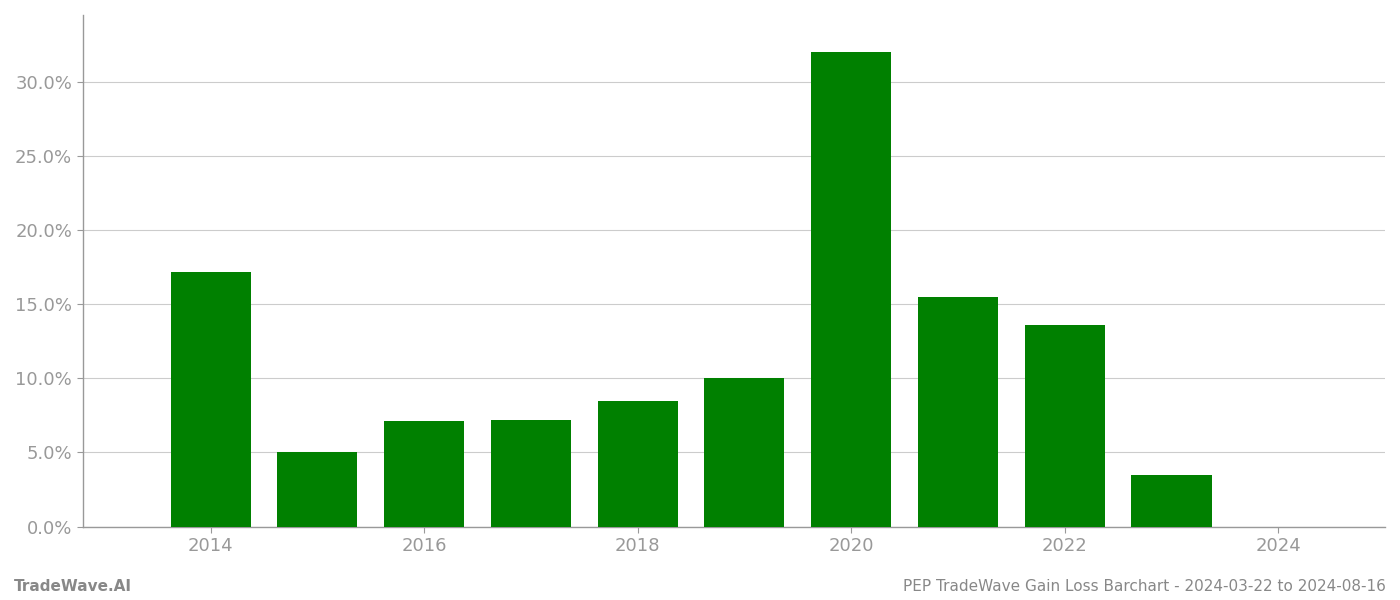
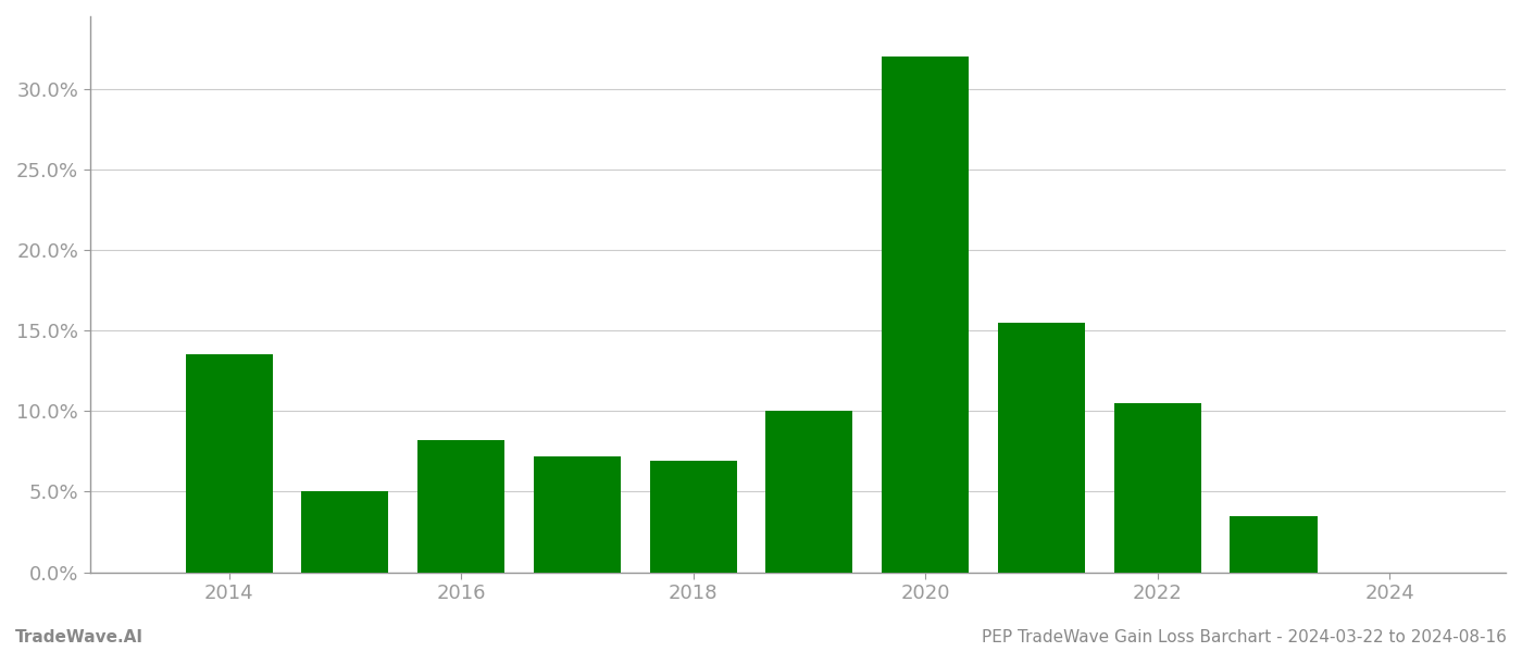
2014: 17.2% -> 13.5%
2016: 7.1% -> 8.2%
2018: 8.5% -> 6.9%
2022: 13.6% -> 10.5%
